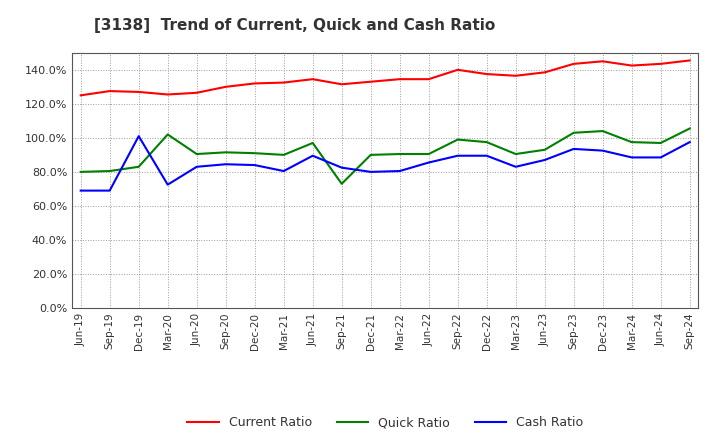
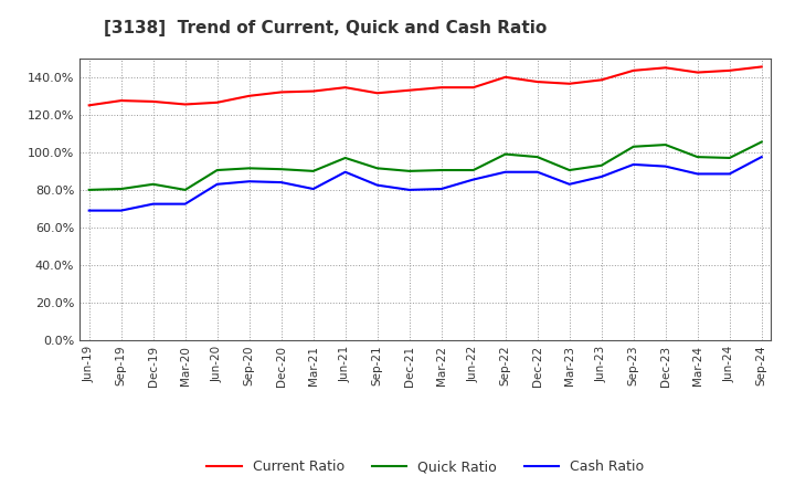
Cash Ratio/Dec-19: 101% -> 72%
Quick Ratio/Mar-20: 102% -> 80%
Quick Ratio/Sep-21: 73% -> 92%
